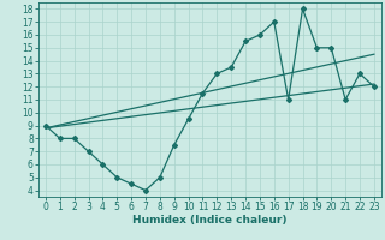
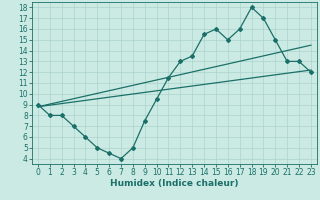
16: 17.0 -> 15.0
17: 11.0 -> 16.0
19: 15.0 -> 17.0
21: 11.0 -> 13.0
